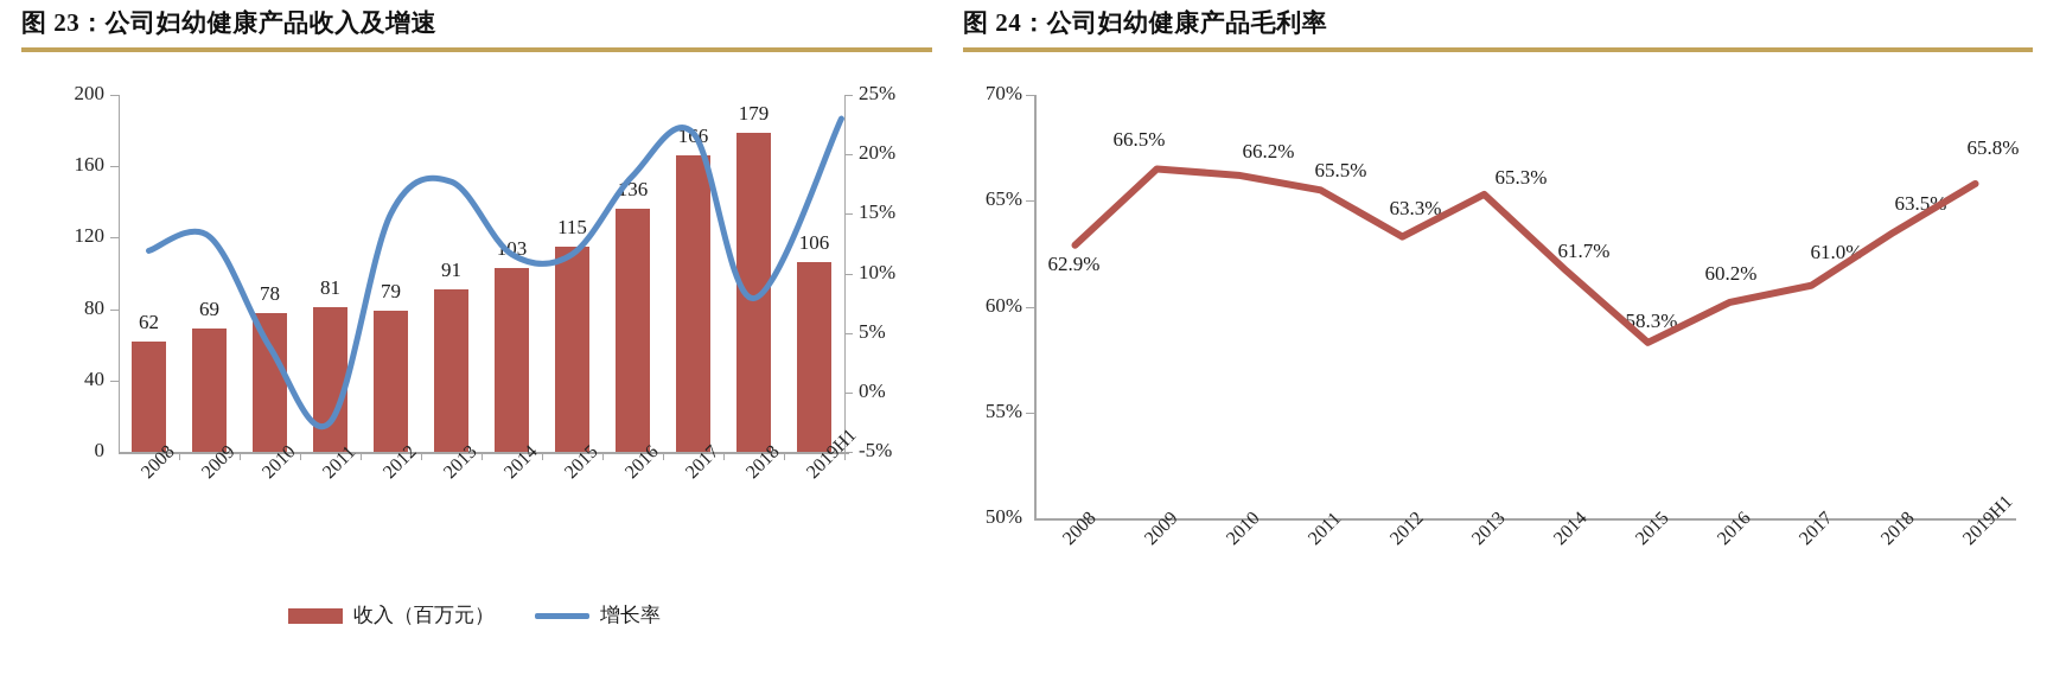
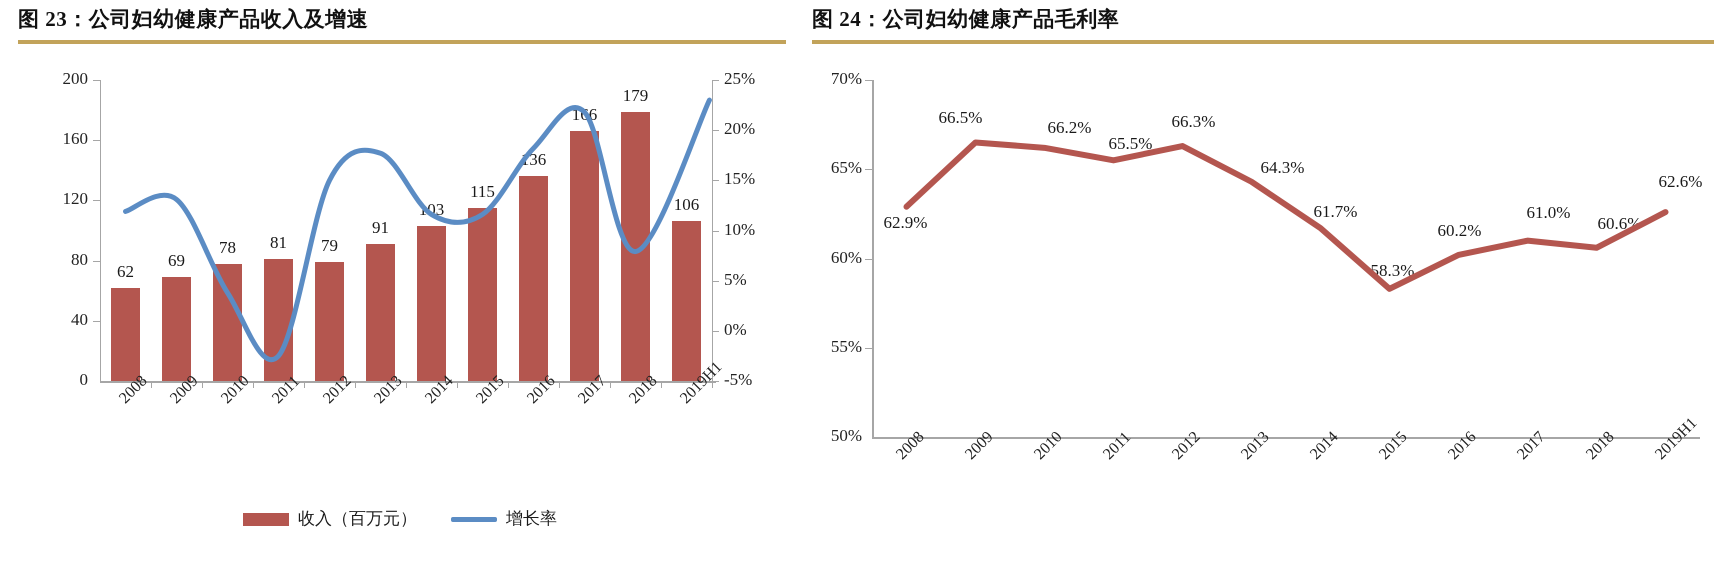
图 24：公司妇幼健康产品毛利率/2012: 63.3% -> 66.3%
图 24：公司妇幼健康产品毛利率/2013: 65.3% -> 64.3%
图 24：公司妇幼健康产品毛利率/2018: 63.5% -> 60.6%
图 24：公司妇幼健康产品毛利率/2019H1: 65.8% -> 62.6%
